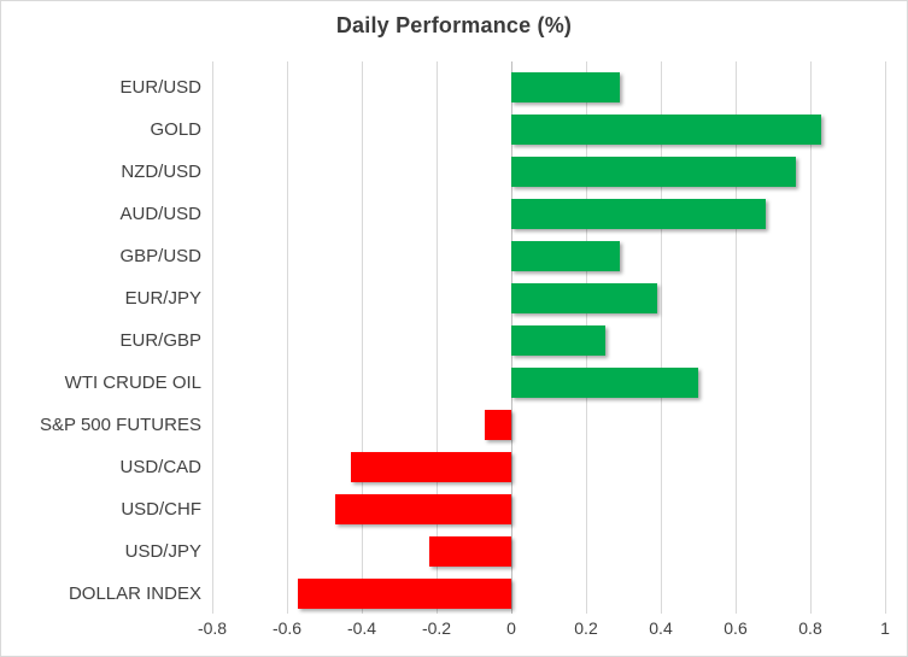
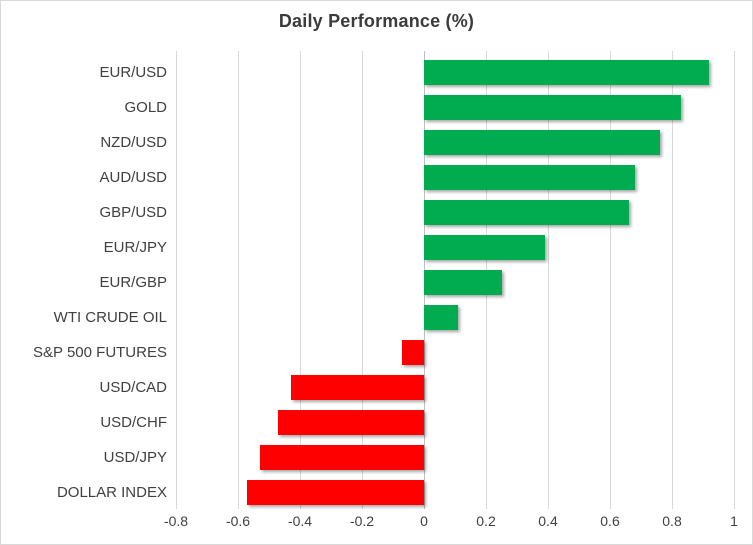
EUR/USD: 0.29 -> 0.92
GBP/USD: 0.29 -> 0.66
WTI CRUDE OIL: 0.50 -> 0.11
USD/JPY: -0.22 -> -0.53
